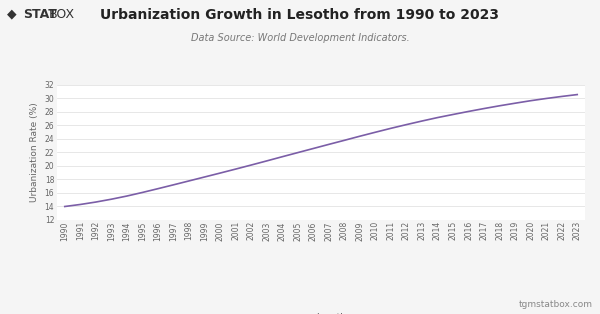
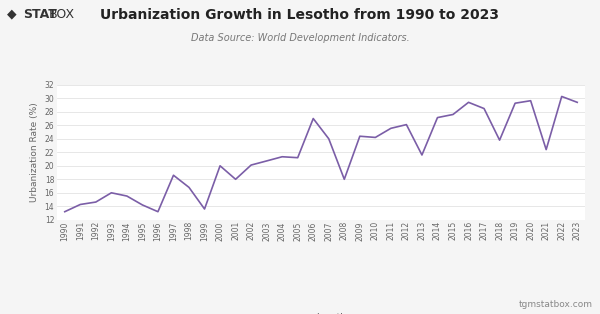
1990: 14.0 -> 13.2
1993: 15.1 -> 16.0
1995: 16.1 -> 14.2
1996: 16.6 -> 13.2
1997: 17.2 -> 18.6
1998: 17.8 -> 16.8
1999: 18.3 -> 13.6
2000: 18.9 -> 20.0
2001: 19.5 -> 18.0
2005: 21.9 -> 21.2
2006: 22.6 -> 27.0
2007: 23.2 -> 24.0
2008: 23.8 -> 18.0
2010: 25.0 -> 24.2
2013: 26.6 -> 21.6
2016: 28.1 -> 29.4
2018: 28.9 -> 23.8
2021: 30.0 -> 22.4
2023: 30.6 -> 29.4
